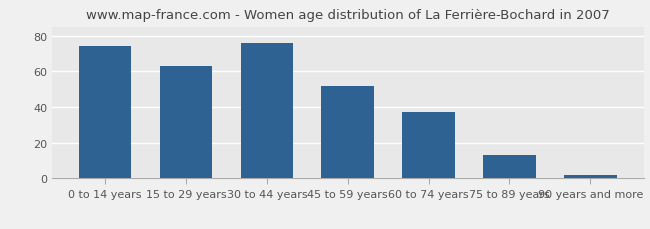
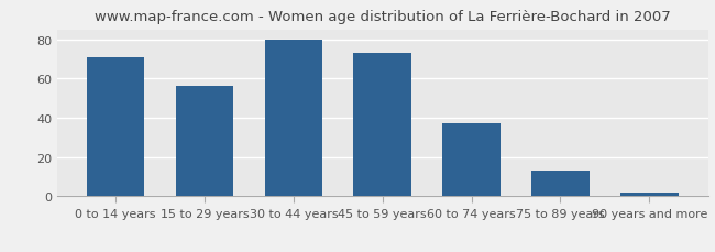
0 to 14 years: 74 -> 71
15 to 29 years: 63 -> 56
30 to 44 years: 76 -> 80
45 to 59 years: 52 -> 73
